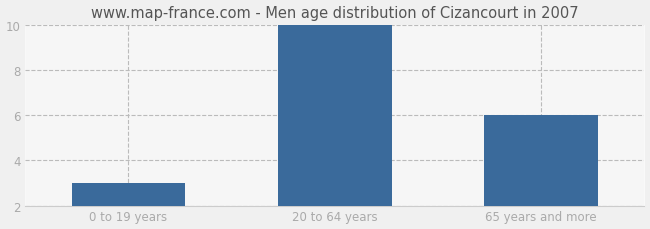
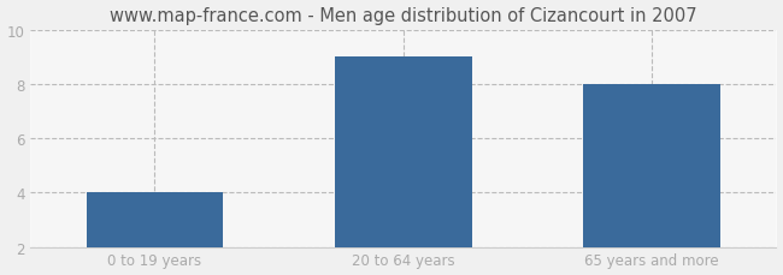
0 to 19 years: 3 -> 4
20 to 64 years: 10 -> 9
65 years and more: 6 -> 8
